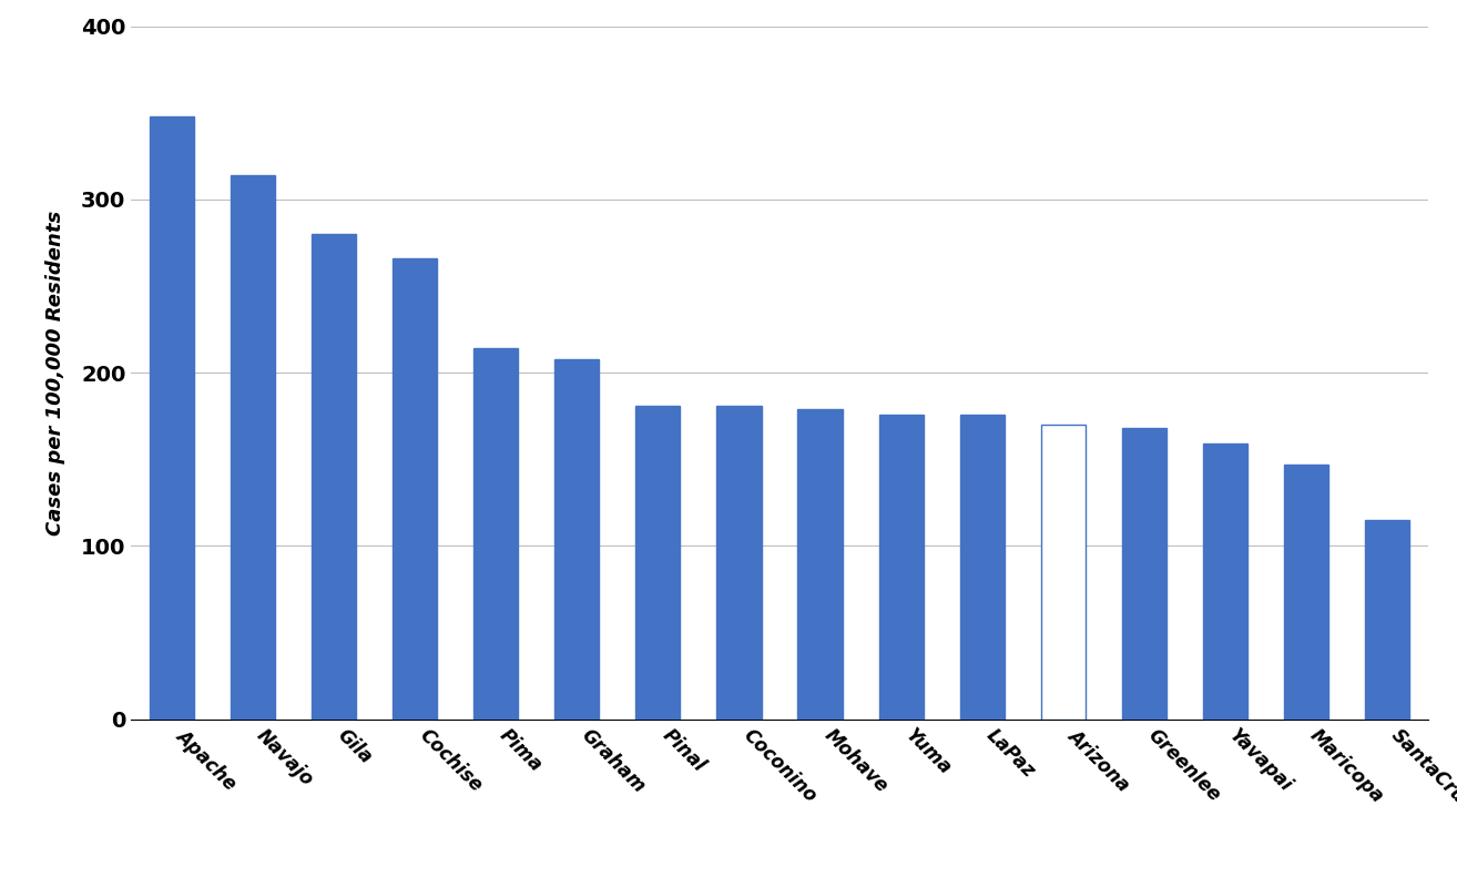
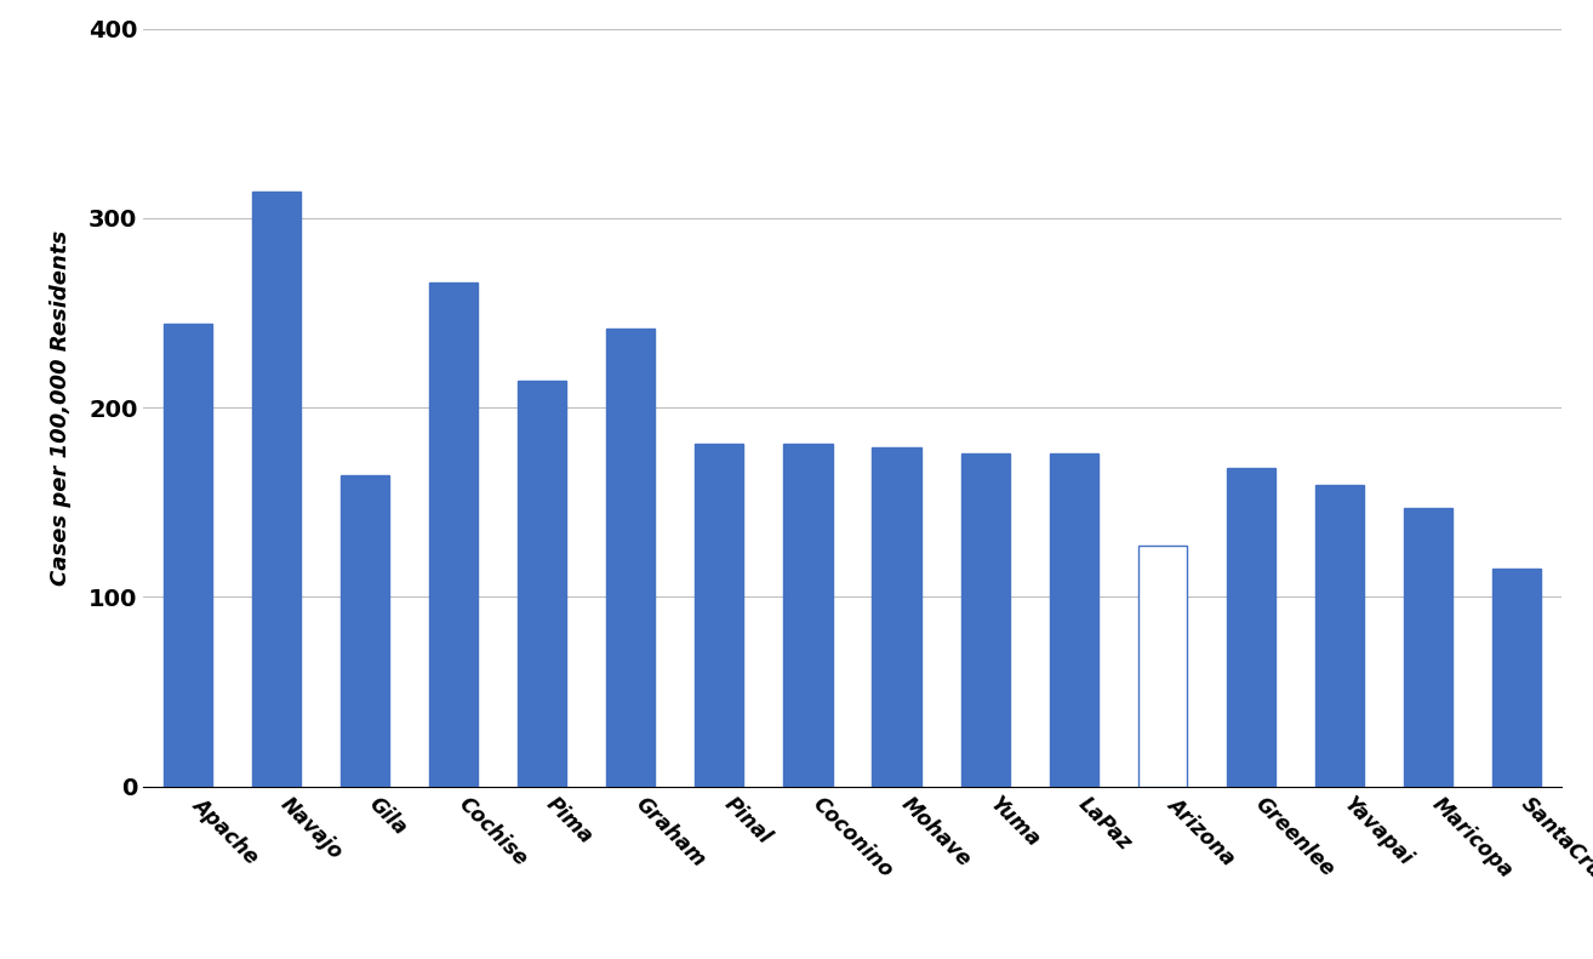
Apache: 348 -> 244
Gila: 280 -> 164
Graham: 208 -> 242
Arizona: 170 -> 127
